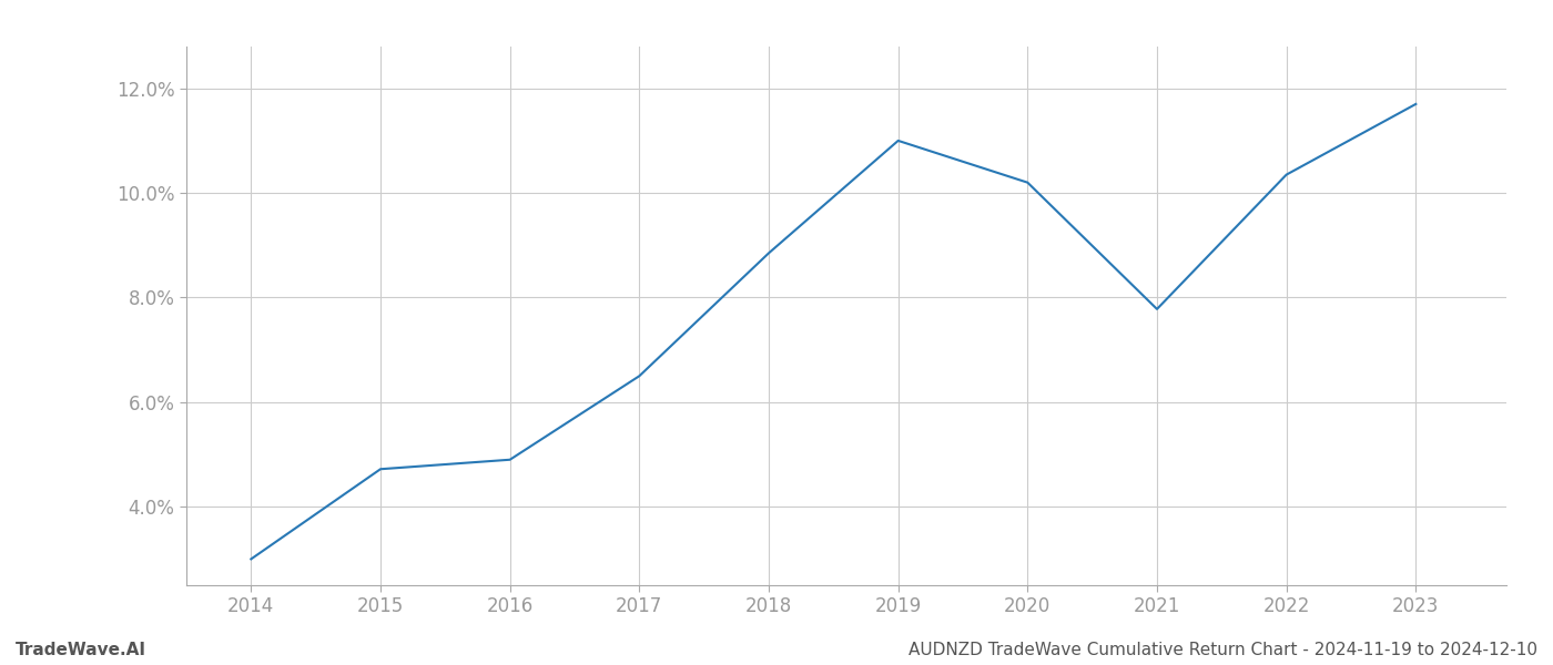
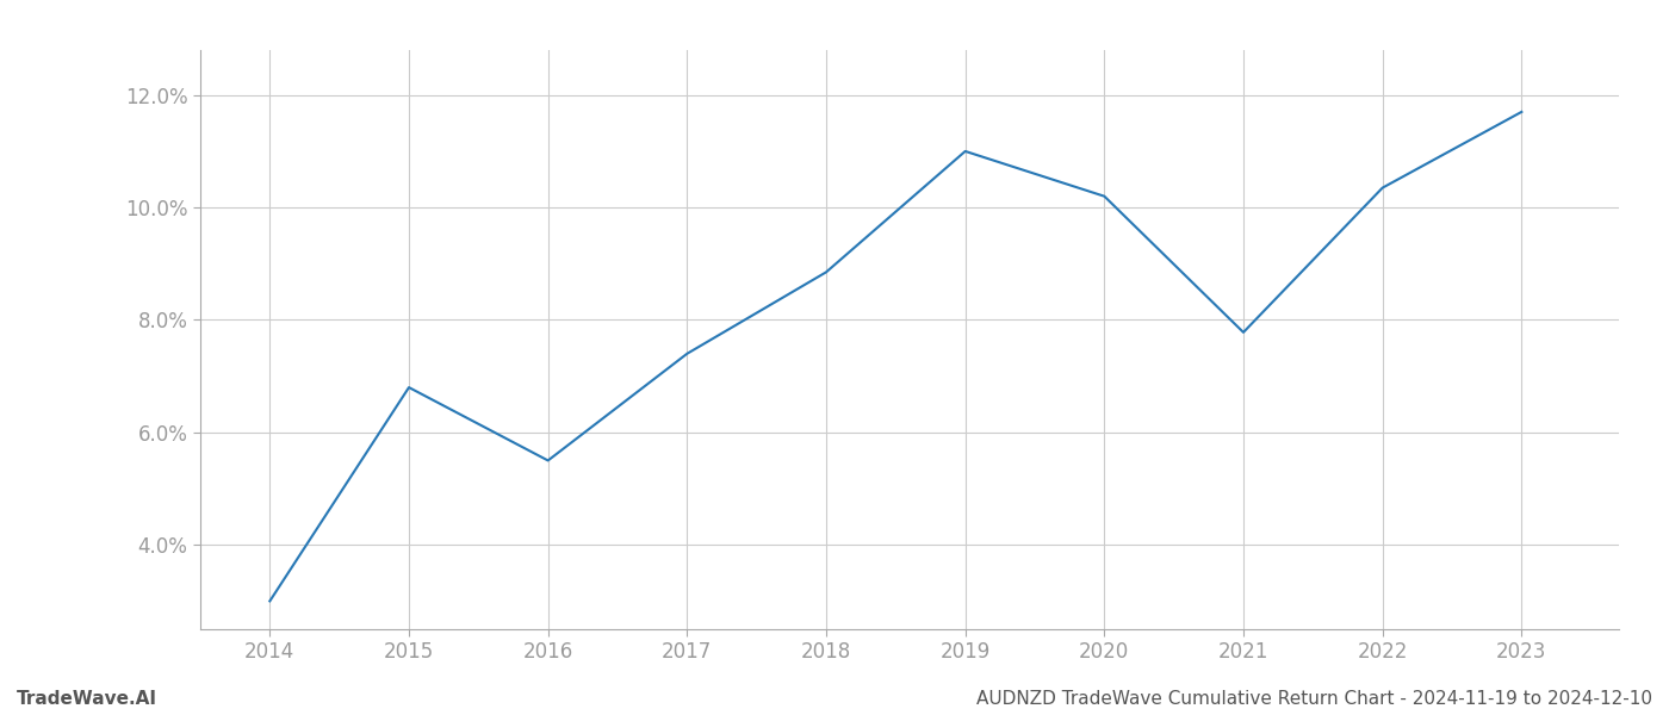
2015: 4.72% -> 6.80%
2016: 4.90% -> 5.50%
2017: 6.50% -> 7.40%
